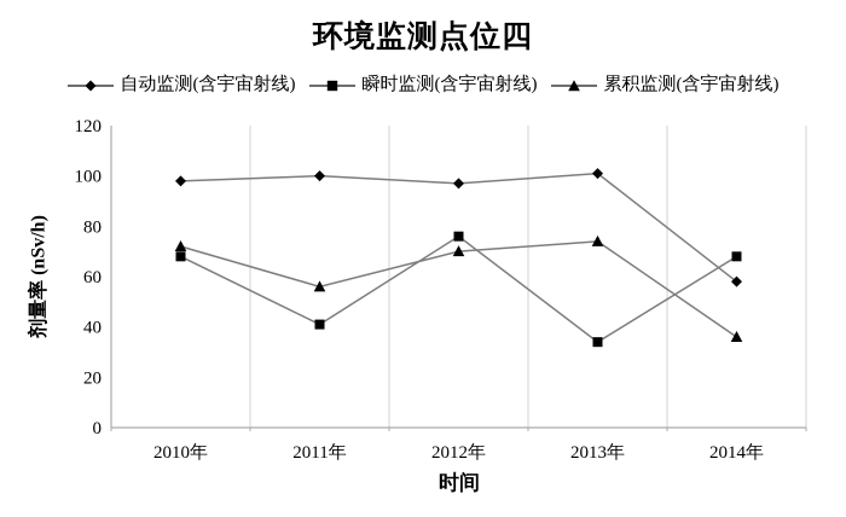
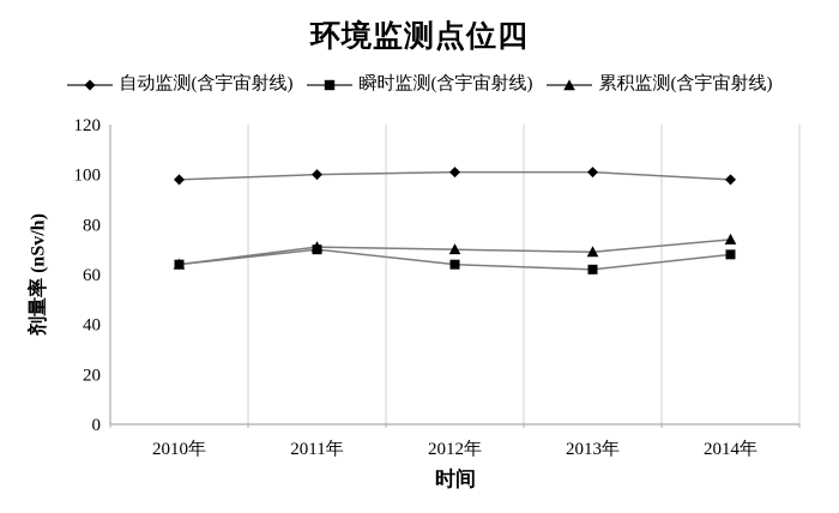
瞬时监测(含宇宙射线)/2010年: 68 -> 64
累积监测(含宇宙射线)/2010年: 72 -> 64
瞬时监测(含宇宙射线)/2011年: 41 -> 70
累积监测(含宇宙射线)/2011年: 56 -> 71
自动监测(含宇宙射线)/2012年: 97 -> 101
瞬时监测(含宇宙射线)/2012年: 76 -> 64
瞬时监测(含宇宙射线)/2013年: 34 -> 62
累积监测(含宇宙射线)/2013年: 74 -> 69
自动监测(含宇宙射线)/2014年: 58 -> 98
累积监测(含宇宙射线)/2014年: 36 -> 74
